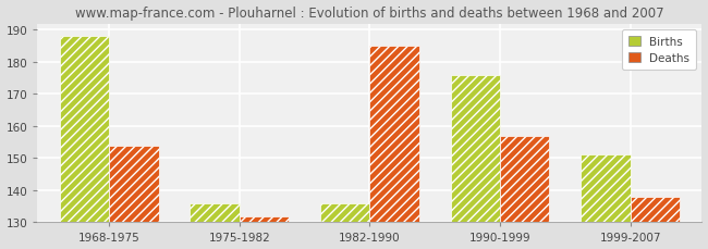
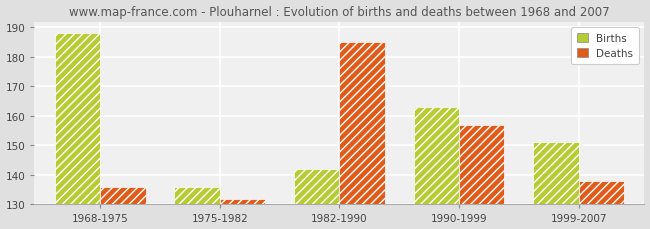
Deaths/1968-1975: 154 -> 136
Births/1982-1990: 136 -> 142
Births/1990-1999: 176 -> 163
